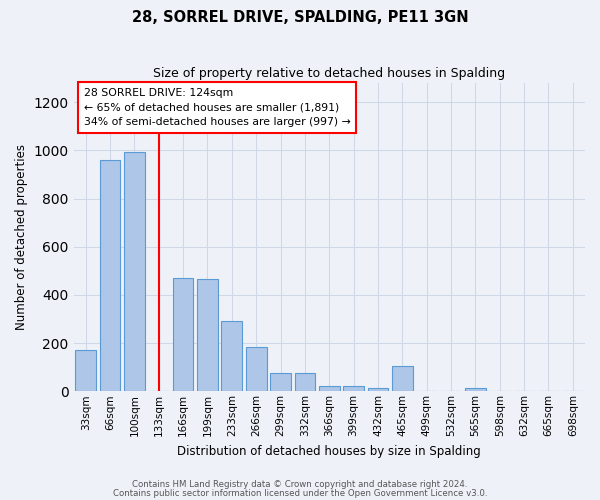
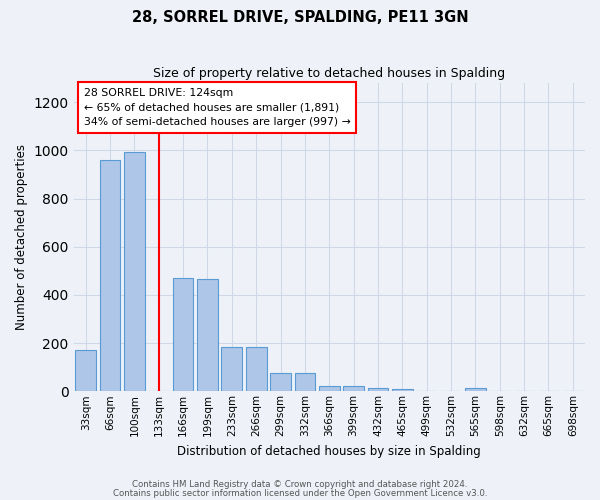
233sqm: 290 -> 185
465sqm: 105 -> 10
